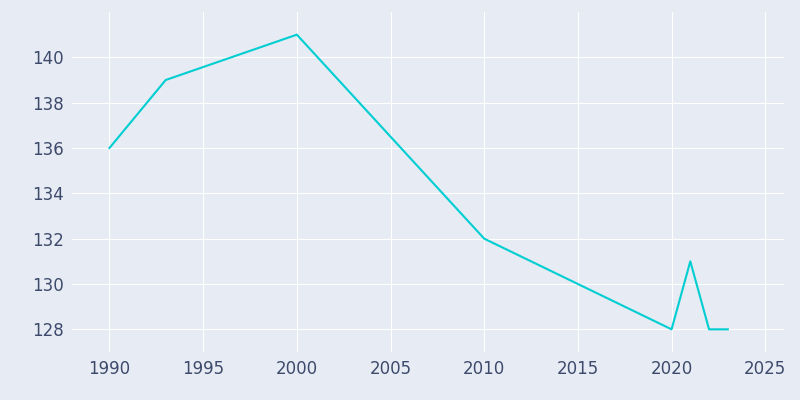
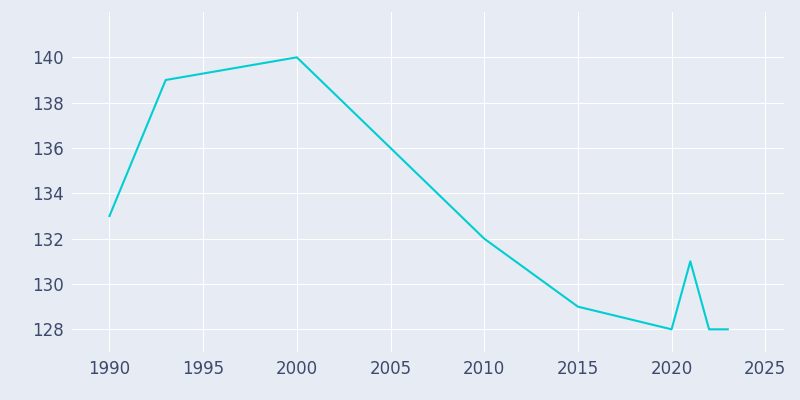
1990: 136 -> 133
2000: 141 -> 140
2015: 130 -> 129
